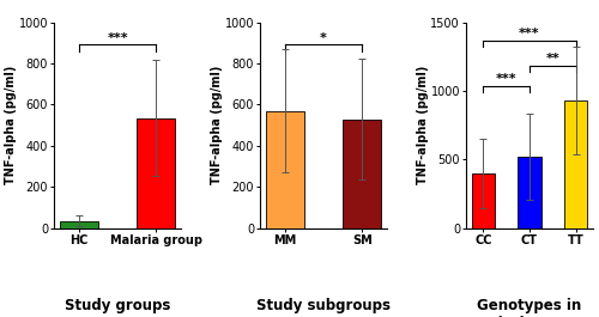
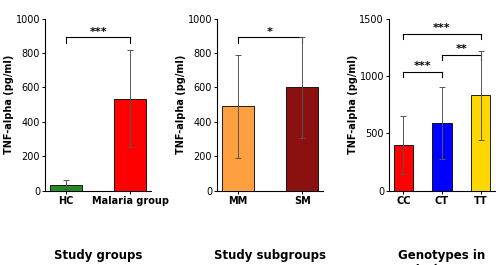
MM: 570 -> 490
SM: 530 -> 600
CT: 520 -> 590
TT: 930 -> 830
